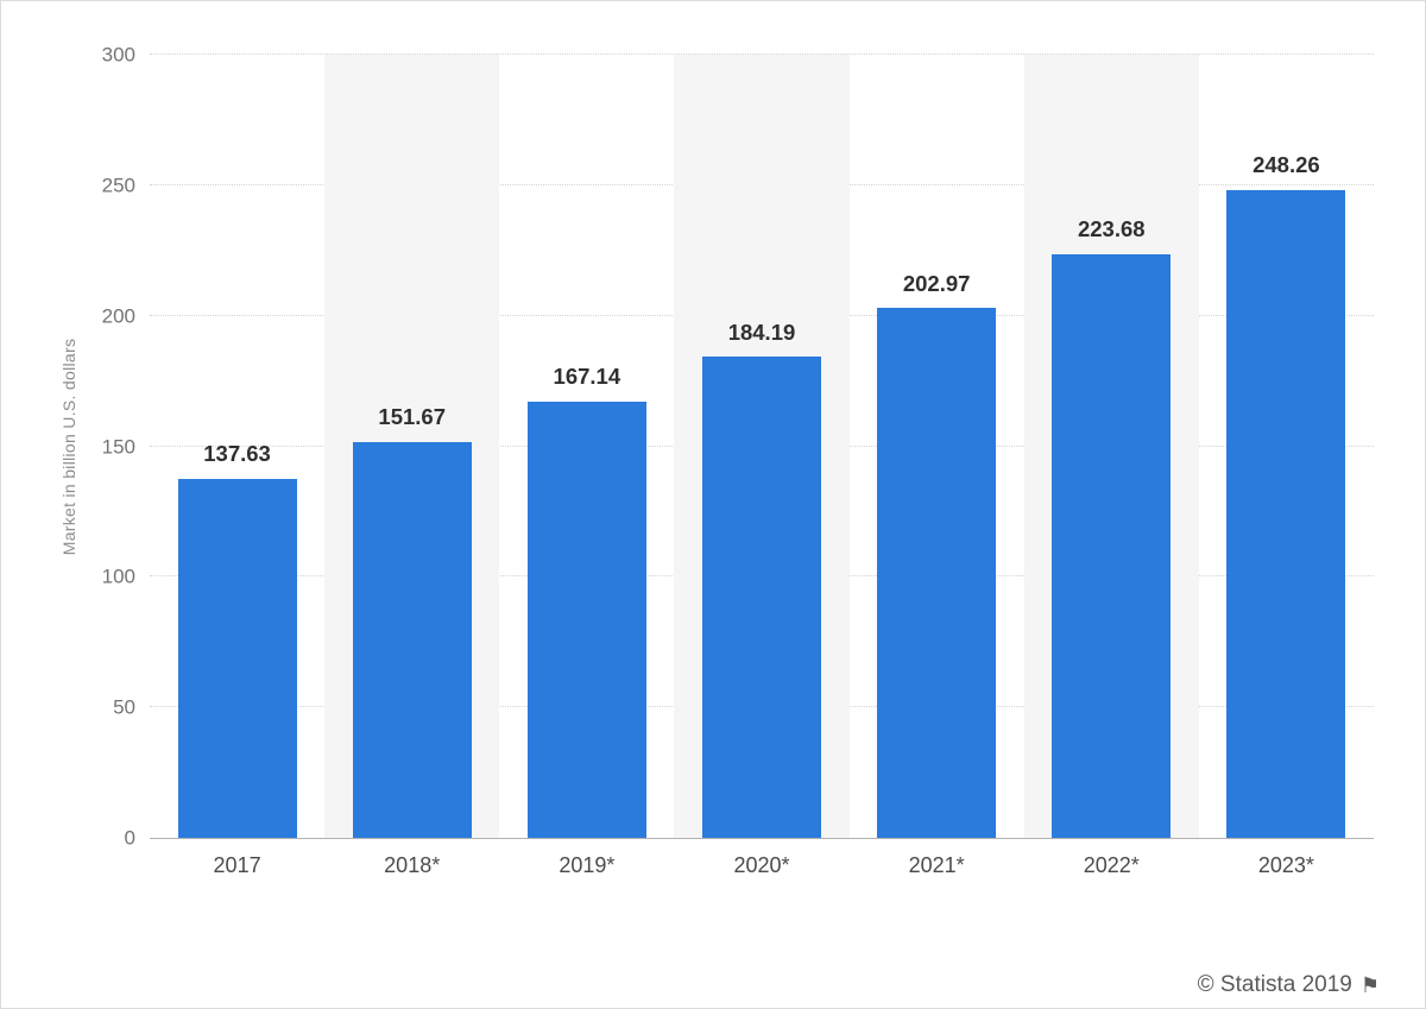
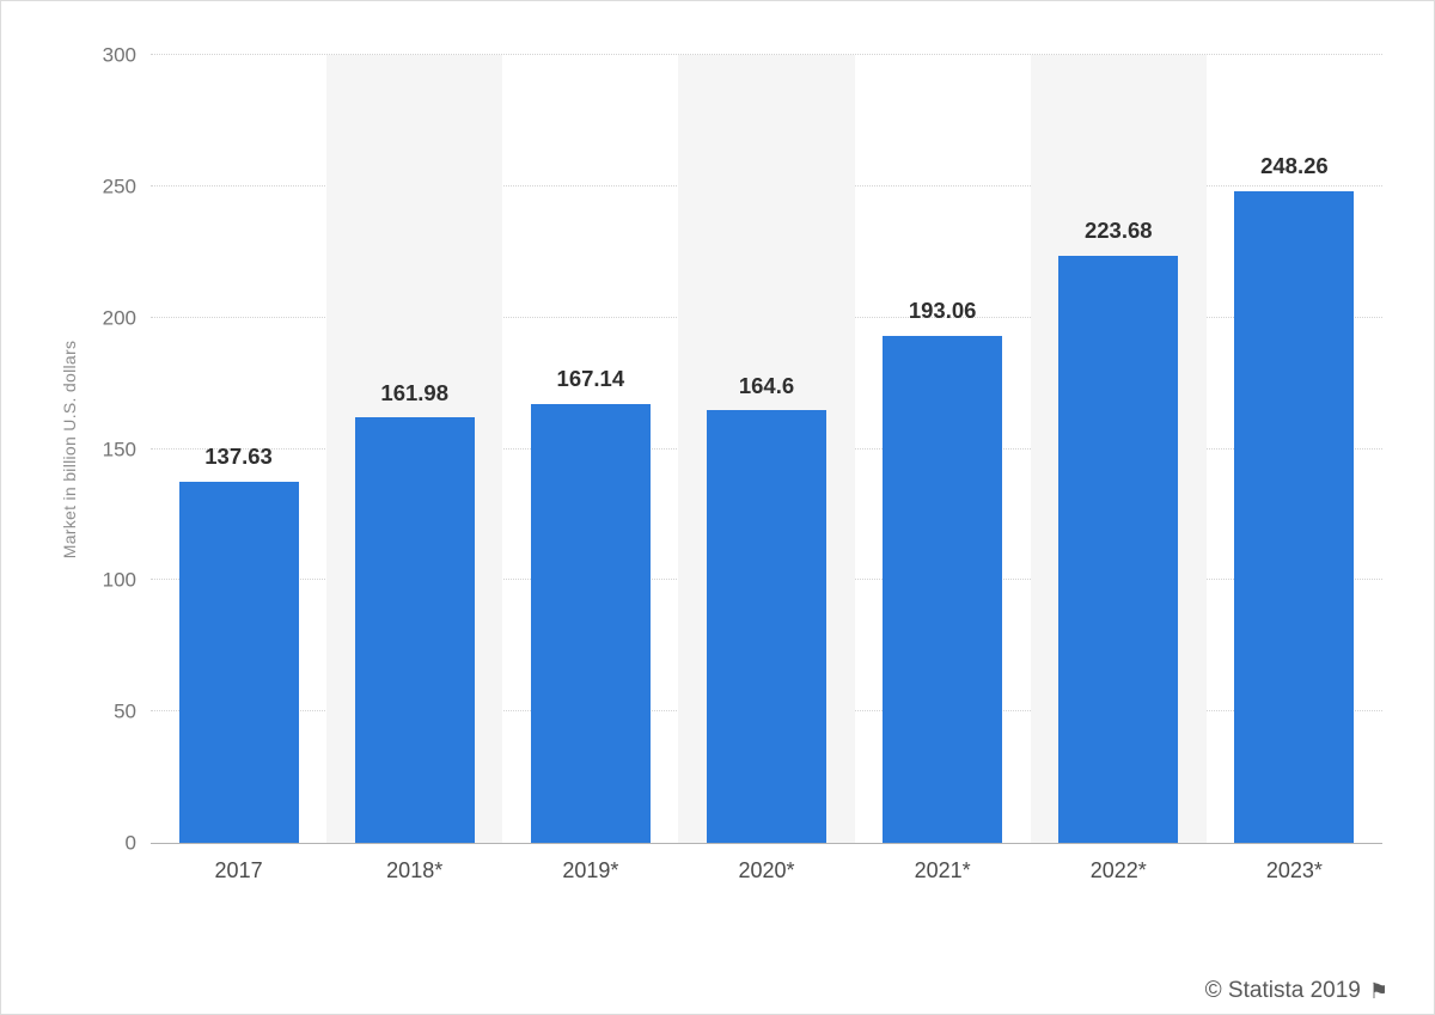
2018*: 151.67 -> 161.98
2020*: 184.19 -> 164.6
2021*: 202.97 -> 193.06
